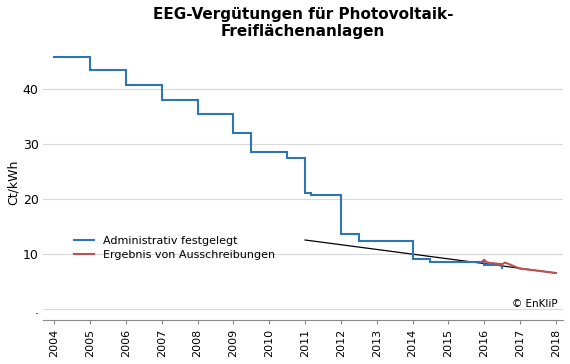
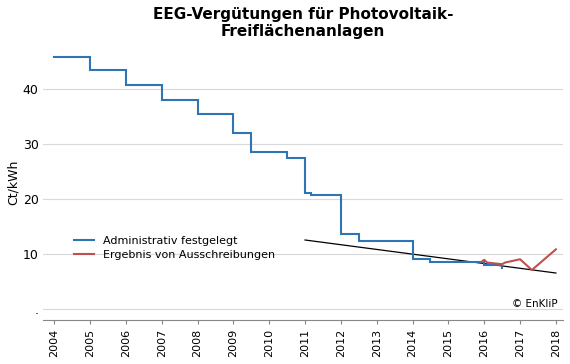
Ergebnis von Ausschreibungen/2017: 7.3 -> 9.0
Ergebnis von Ausschreibungen/2018: 6.5 -> 10.8
